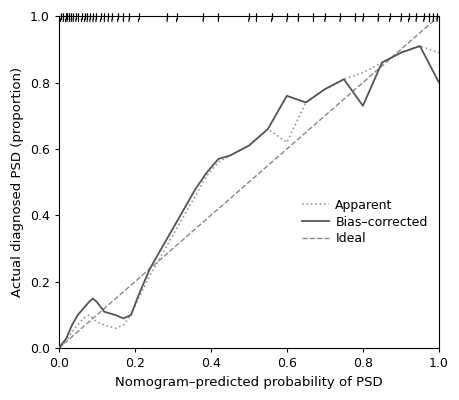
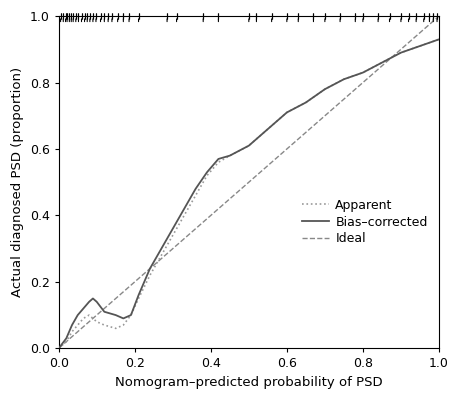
Apparent/0.6: 0.62 -> 0.71
Bias–corrected/0.6: 0.76 -> 0.71
Bias–corrected/0.8: 0.73 -> 0.83
Apparent/1.0: 0.89 -> 0.93
Bias–corrected/1.0: 0.80 -> 0.93
